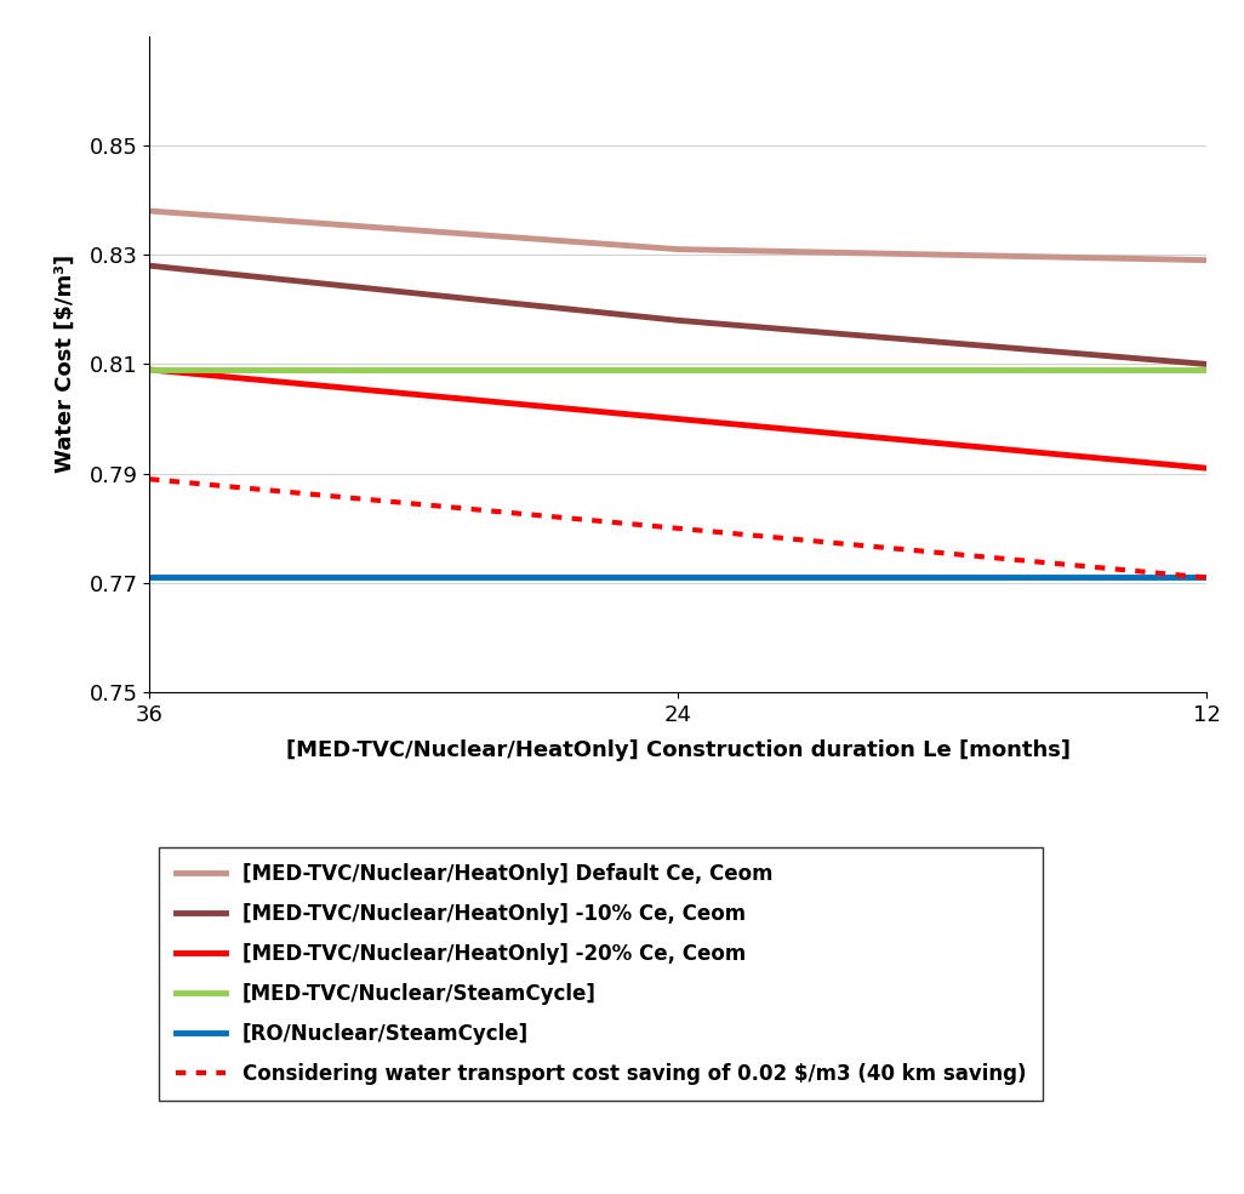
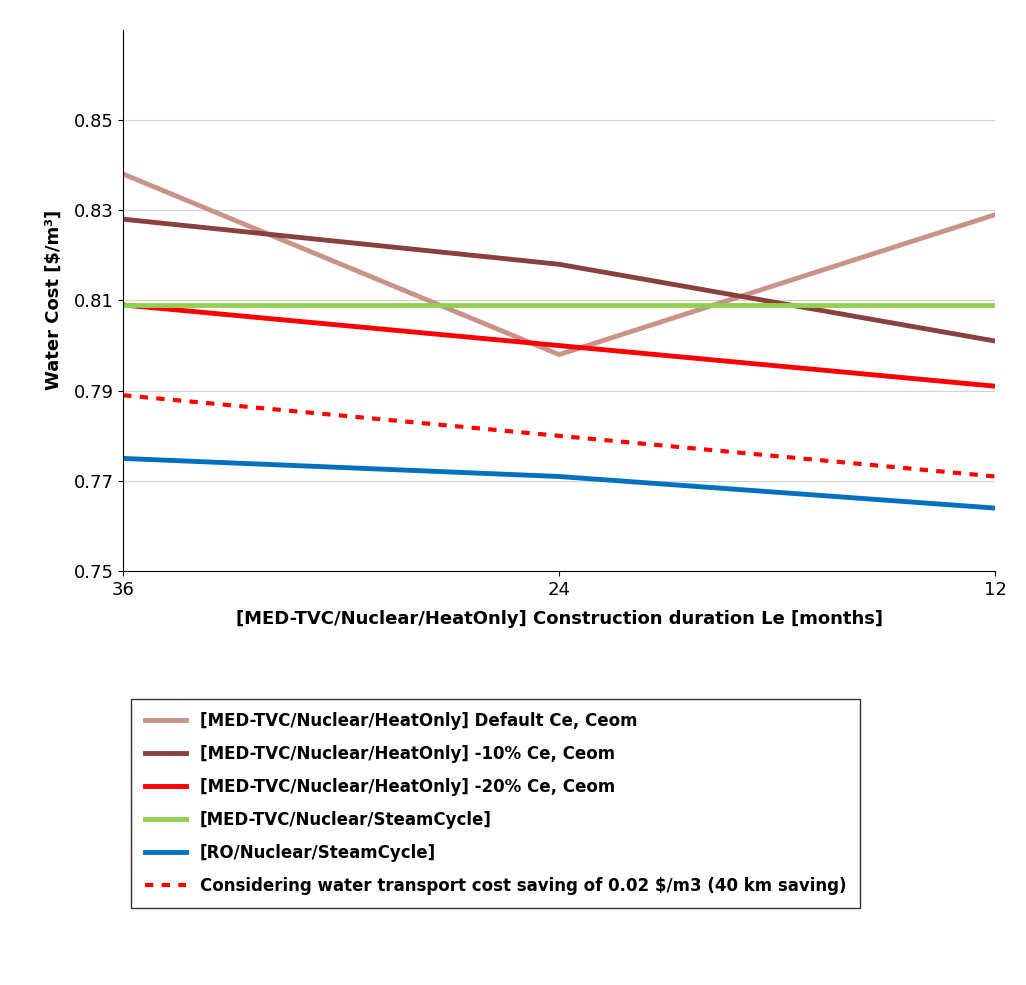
[RO/Nuclear/SteamCycle]/36: 0.771 -> 0.775
[MED-TVC/Nuclear/HeatOnly] Default Ce, Ceom/24: 0.831 -> 0.798
[MED-TVC/Nuclear/HeatOnly] -10% Ce, Ceom/12: 0.810 -> 0.801
[RO/Nuclear/SteamCycle]/12: 0.771 -> 0.764
